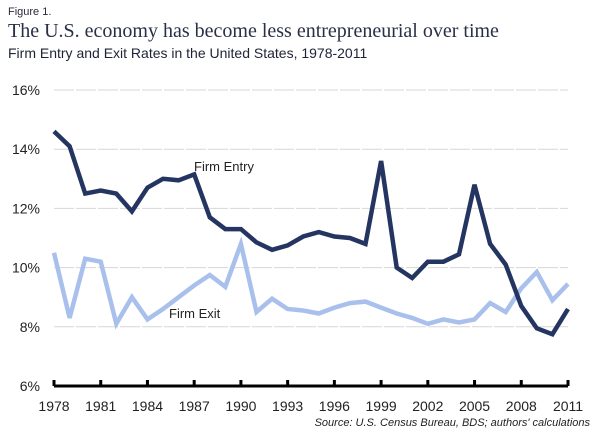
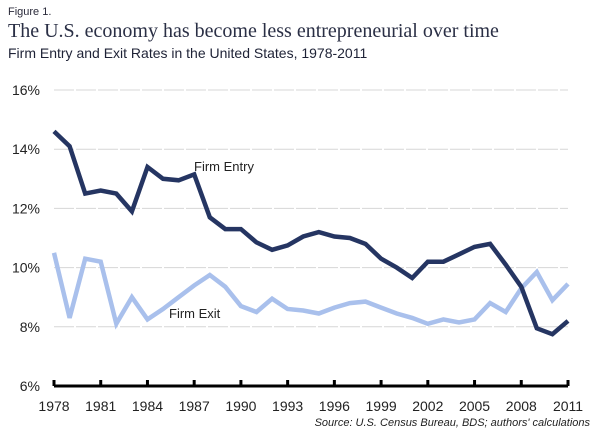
Firm Entry/1984: 12.7% -> 13.4%
Firm Exit/1990: 10.8% -> 8.7%
Firm Entry/1999: 13.6% -> 10.3%
Firm Entry/2005: 12.8% -> 10.7%
Firm Entry/2008: 8.7% -> 9.3%
Firm Entry/2011: 8.6% -> 8.2%
